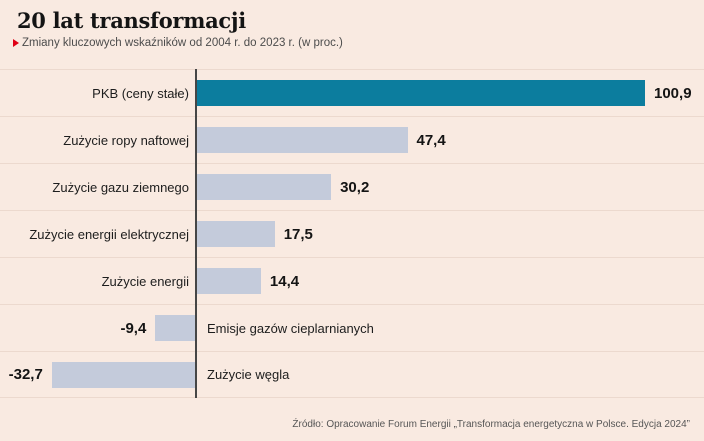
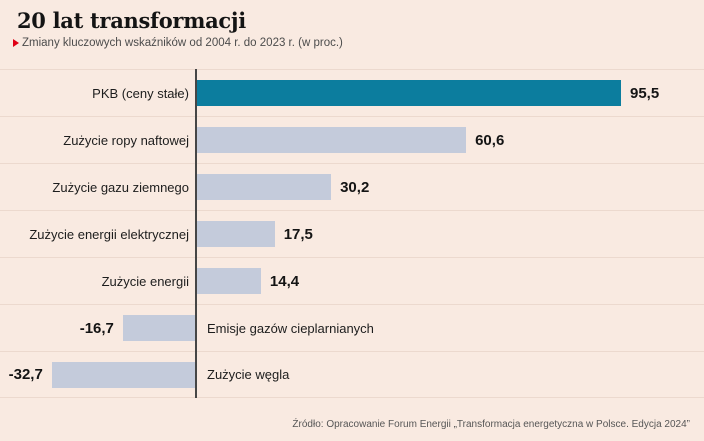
PKB (ceny stałe): 100,9 -> 95,5
Zużycie ropy naftowej: 47,4 -> 60,6
Emisje gazów cieplarnianych: -9,4 -> -16,7
